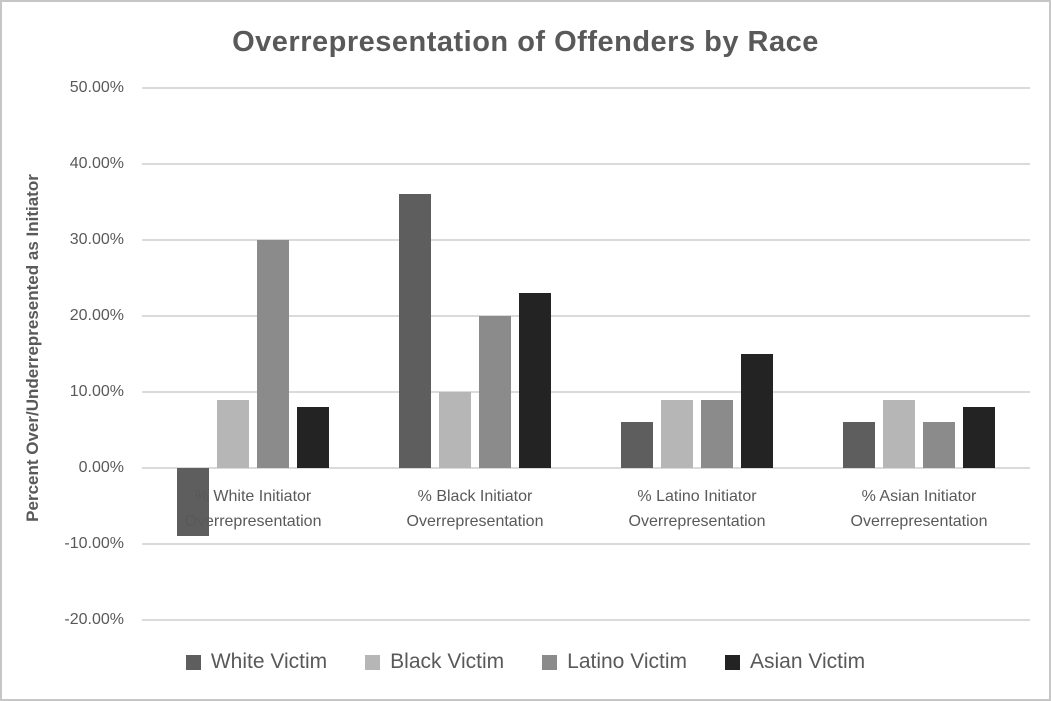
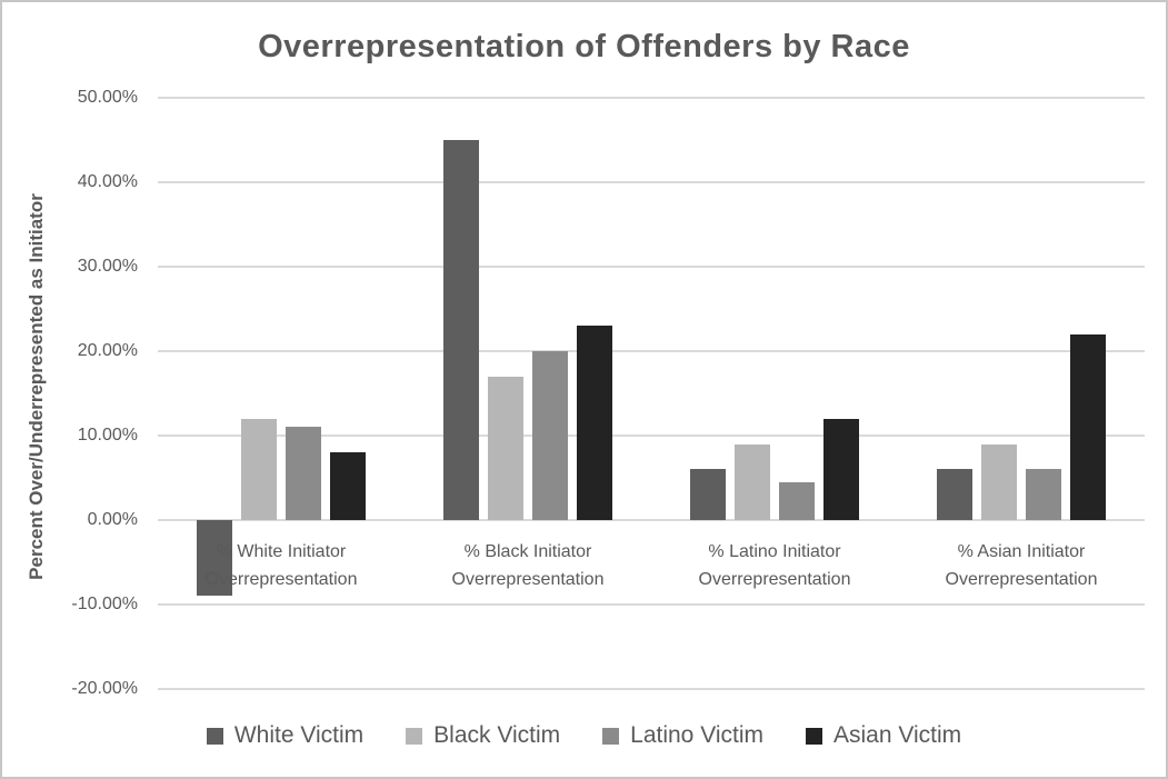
Black Victim/% White Initiator Overrepresentation: 9% -> 12%
Latino Victim/% White Initiator Overrepresentation: 30% -> 11%
White Victim/% Black Initiator Overrepresentation: 36% -> 45%
Black Victim/% Black Initiator Overrepresentation: 10% -> 17%
Latino Victim/% Latino Initiator Overrepresentation: 9% -> 4%
Asian Victim/% Latino Initiator Overrepresentation: 15% -> 12%
Asian Victim/% Asian Initiator Overrepresentation: 8% -> 22%
